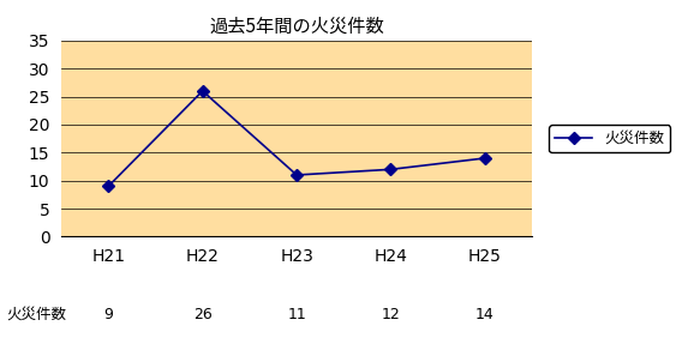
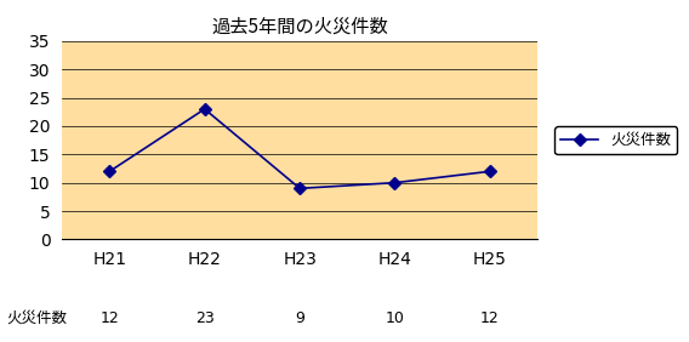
H21: 9 -> 12
H22: 26 -> 23
H23: 11 -> 9
H24: 12 -> 10
H25: 14 -> 12
